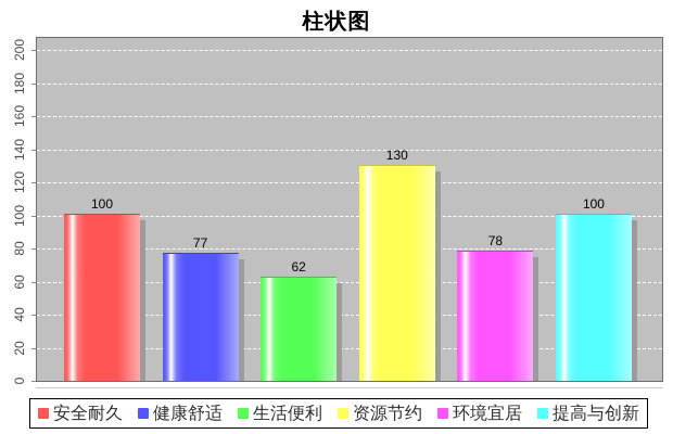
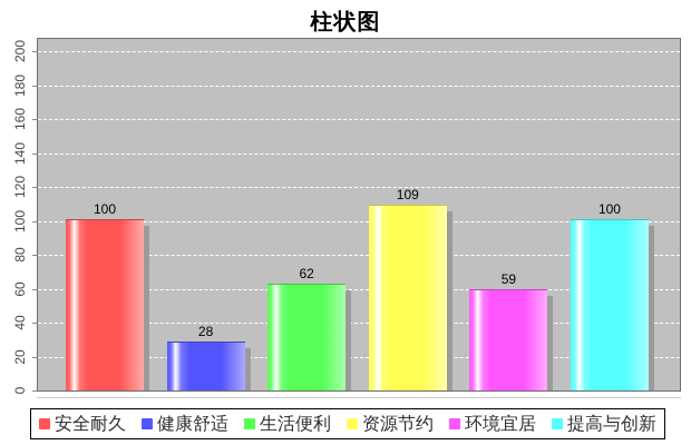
健康舒适: 77 -> 28
资源节约: 130 -> 109
环境宜居: 78 -> 59
